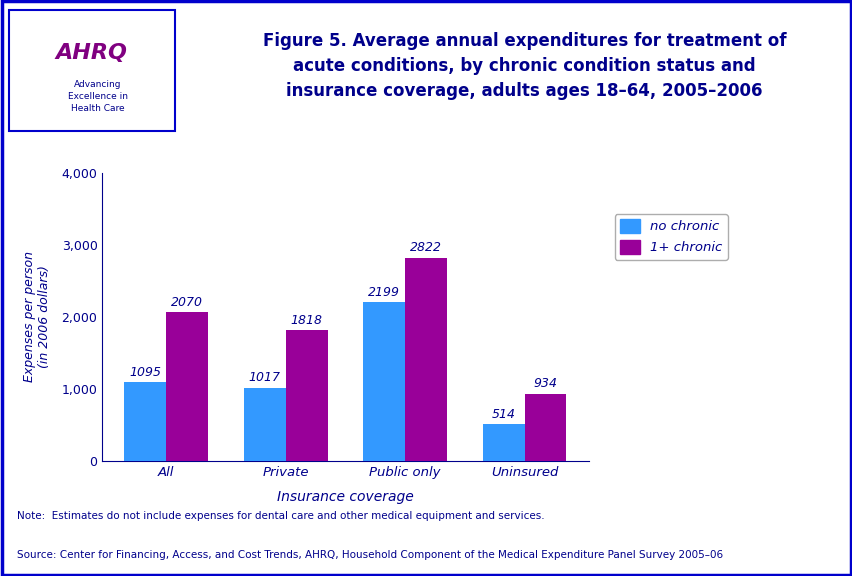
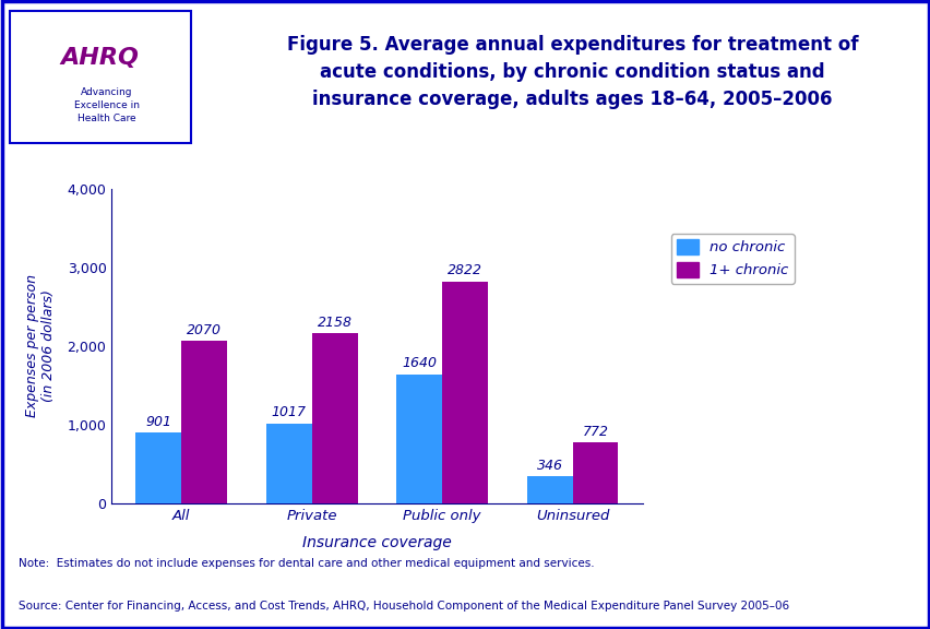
no chronic/All: 1095 -> 901
1+ chronic/Private: 1818 -> 2158
no chronic/Public only: 2199 -> 1640
no chronic/Uninsured: 514 -> 346
1+ chronic/Uninsured: 934 -> 772
